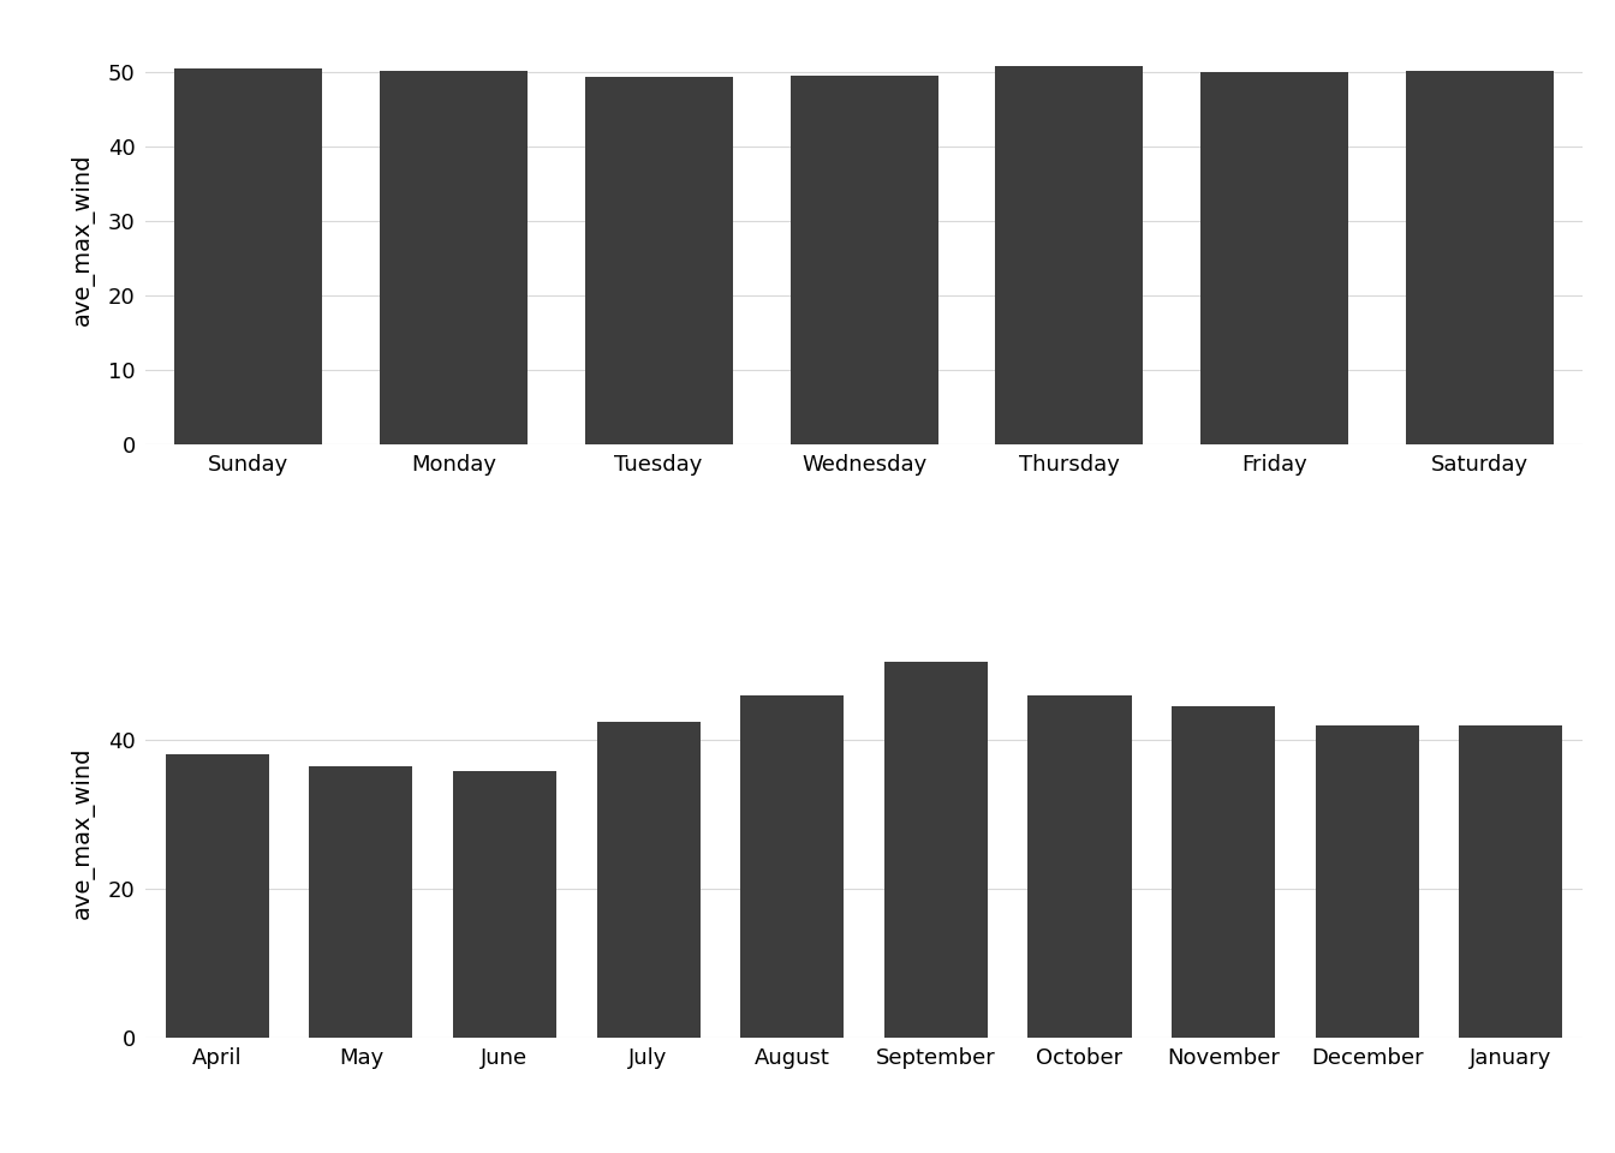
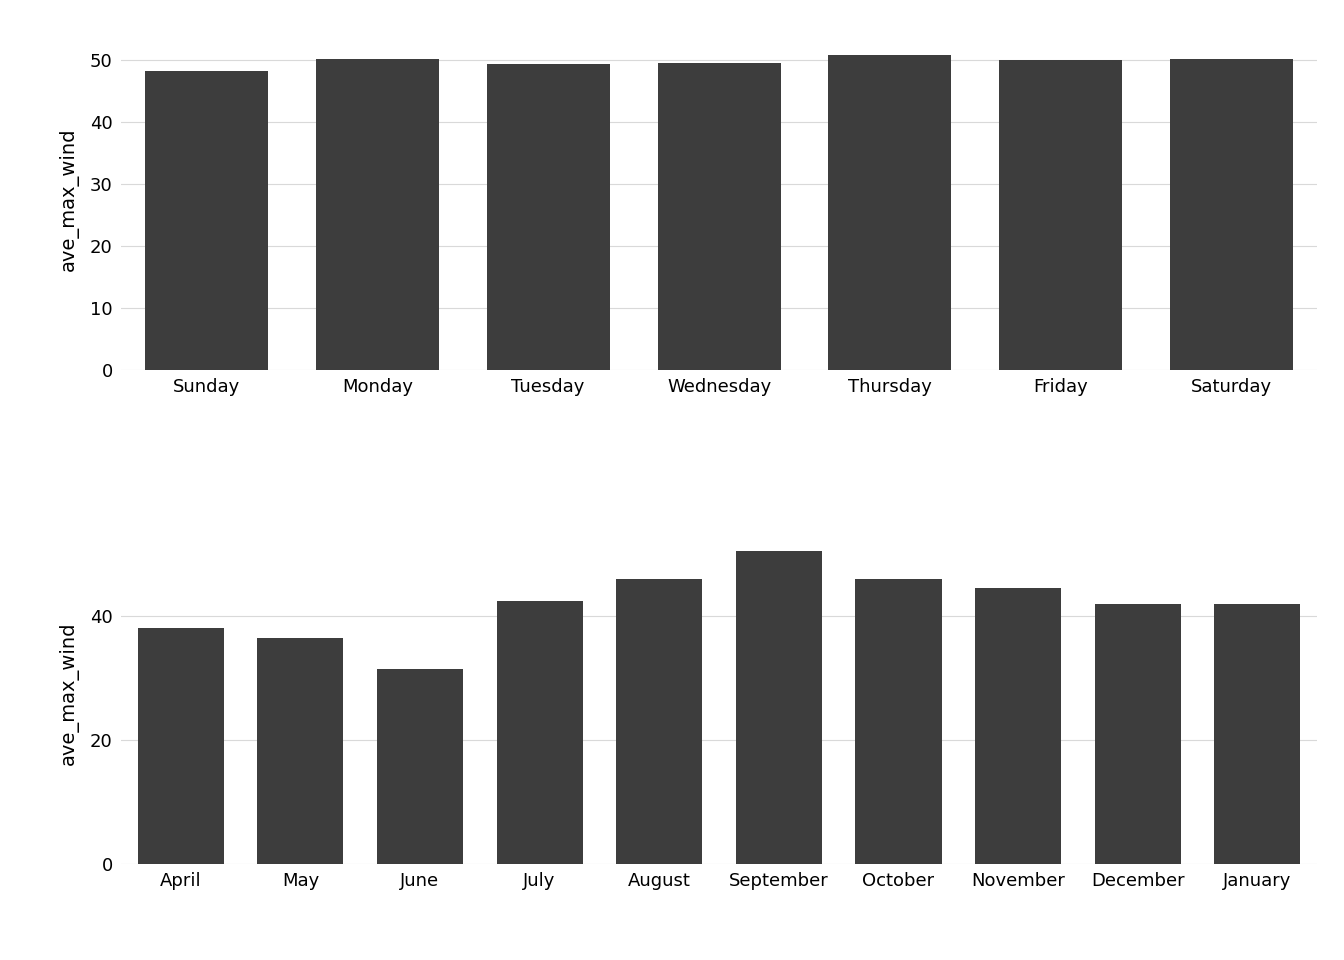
Sunday: 50.5 -> 48.2
June: 35.8 -> 31.4
